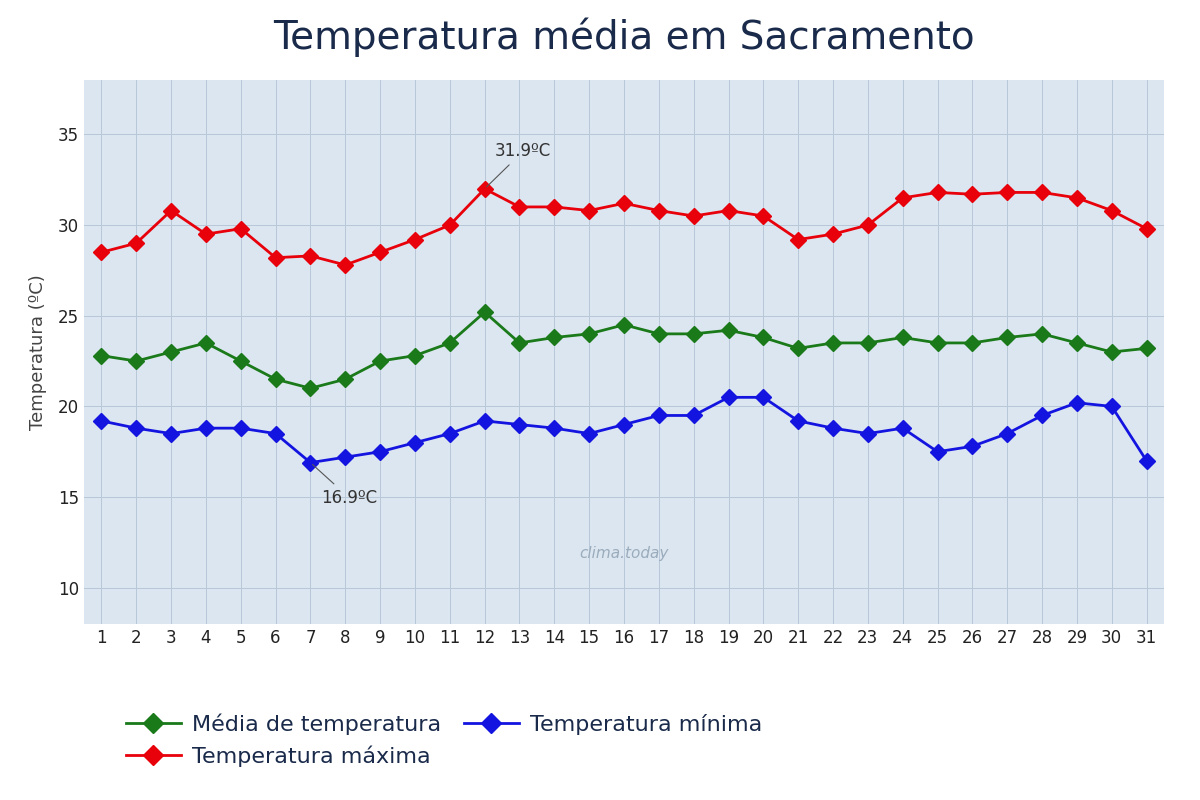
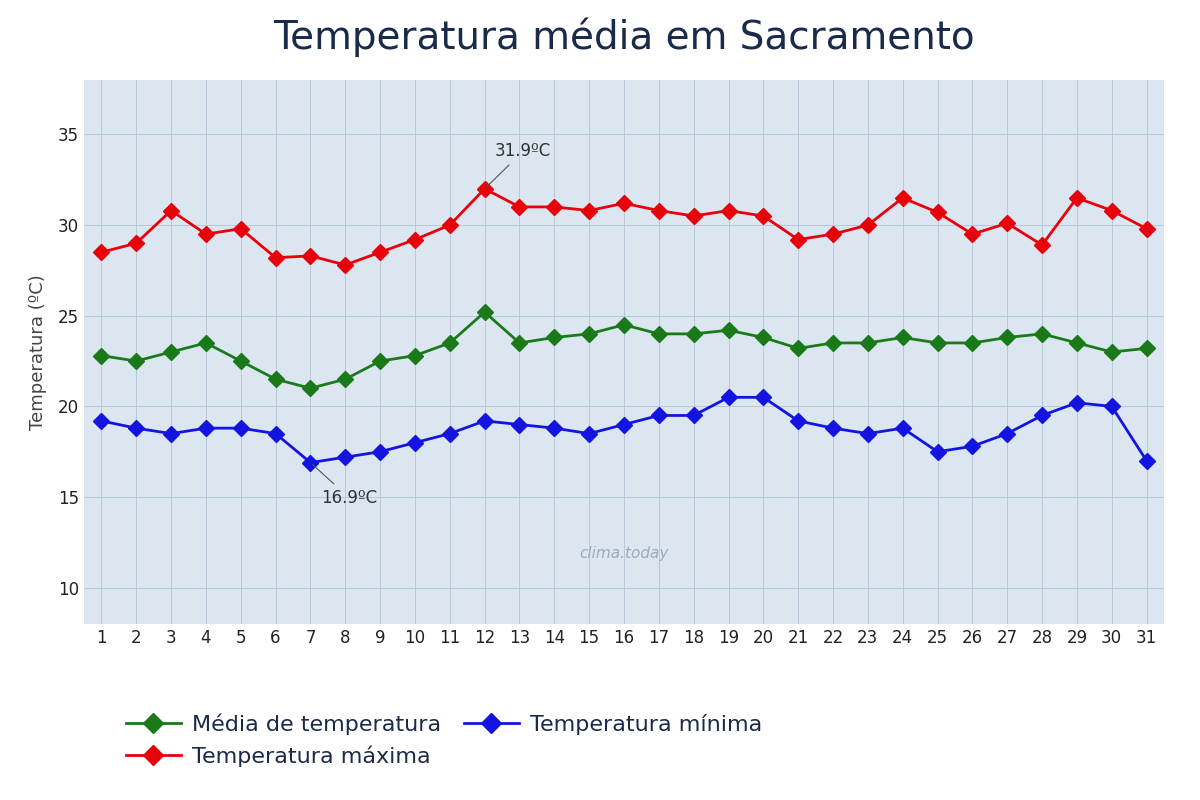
Temperatura máxima/25: 31.8 -> 30.7
Temperatura máxima/26: 31.7 -> 29.5
Temperatura máxima/27: 31.8 -> 30.1
Temperatura máxima/28: 31.8 -> 28.9
